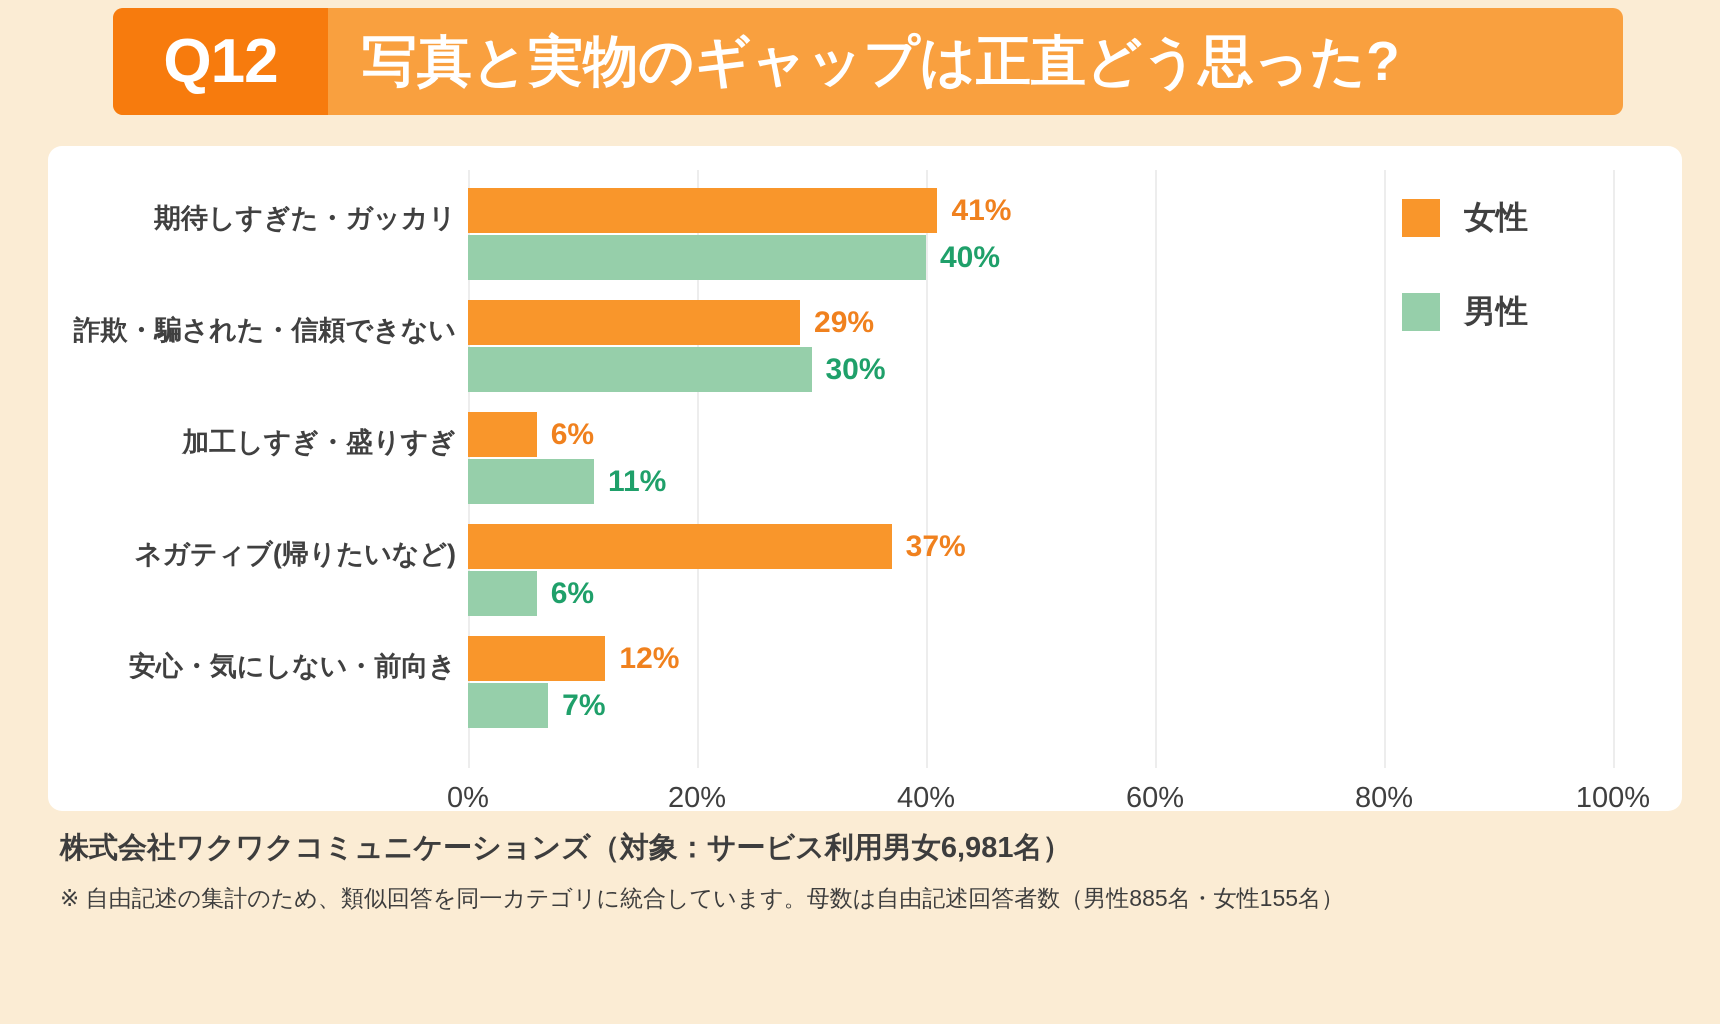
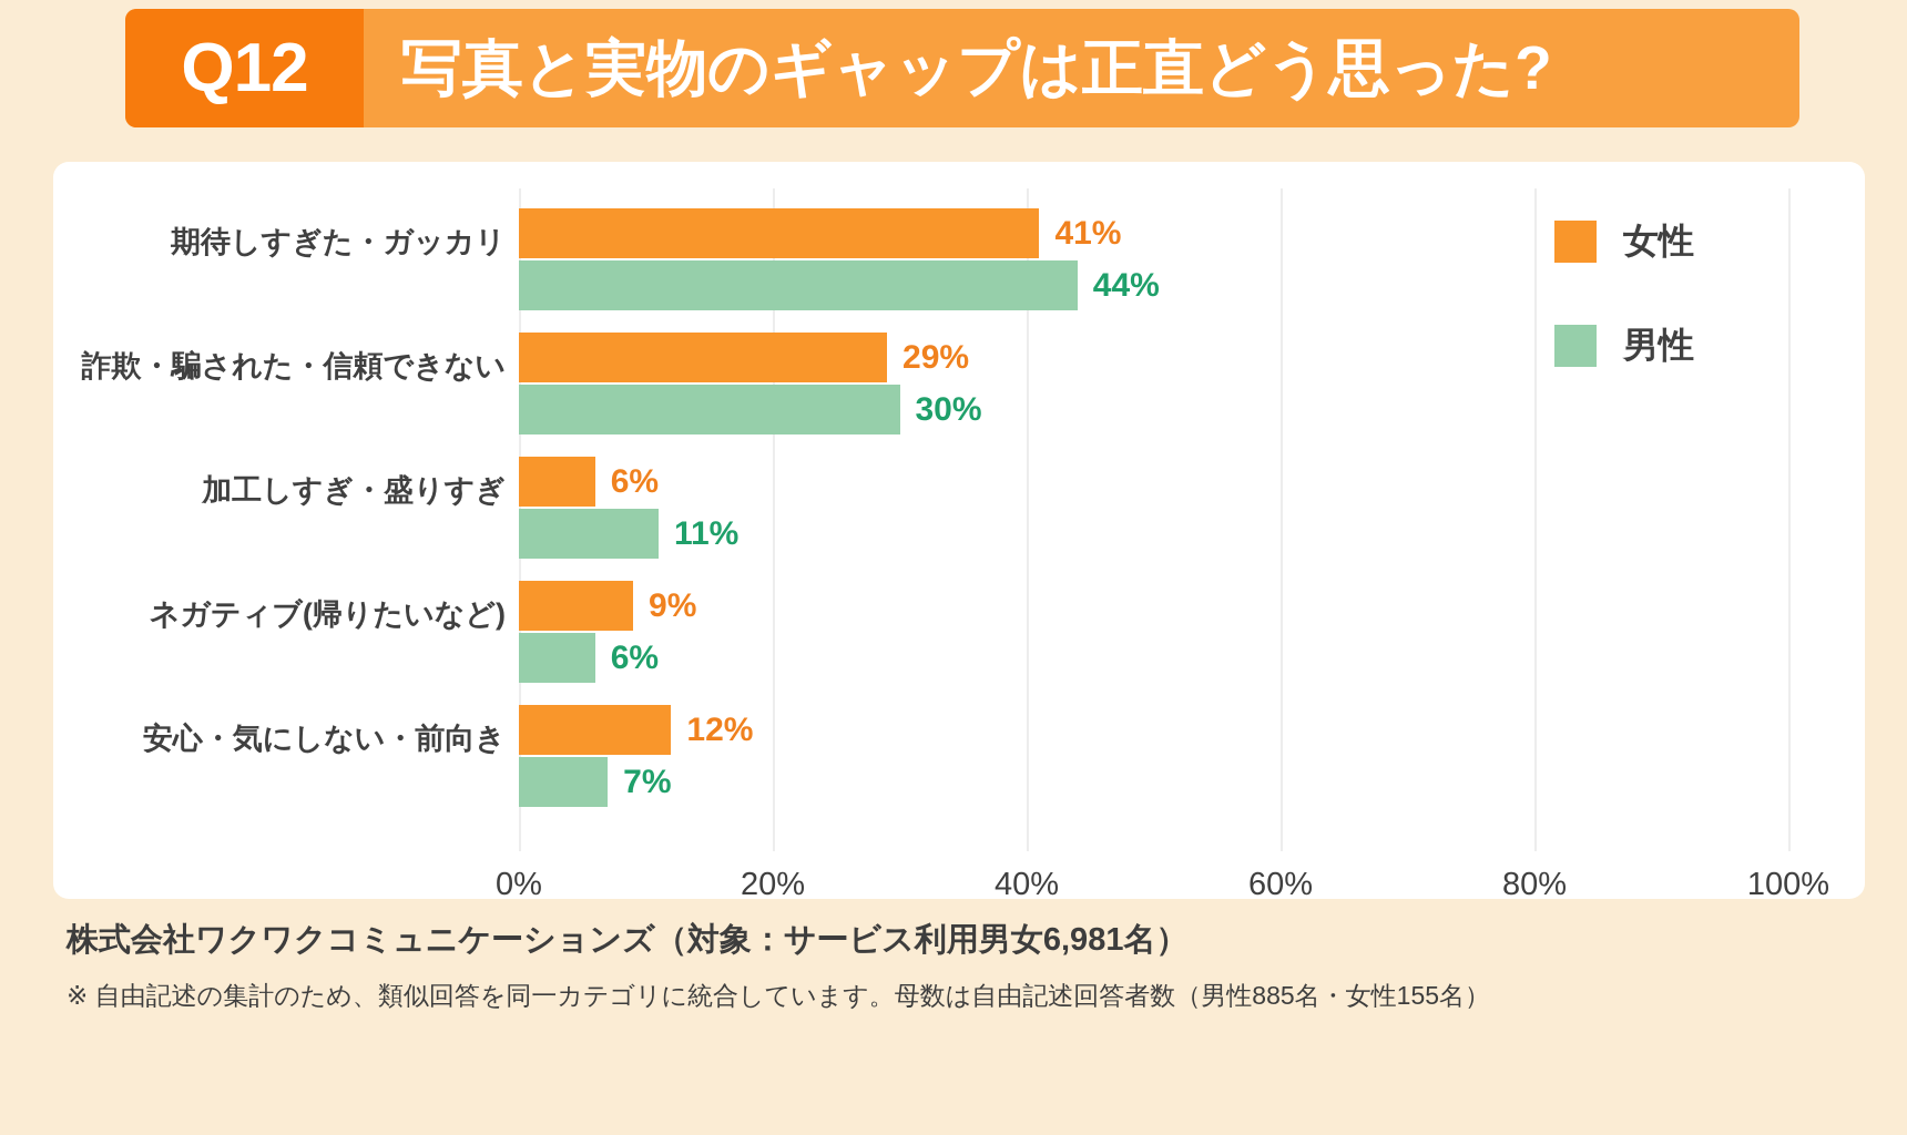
男性/期待しすぎた・ガッカリ: 40% -> 44%
女性/ネガティブ(帰りたいなど): 37% -> 9%
